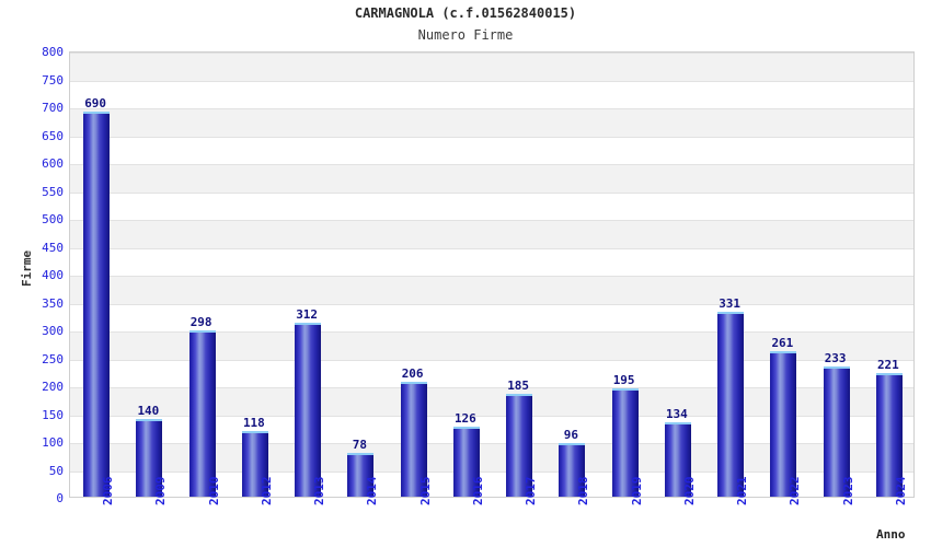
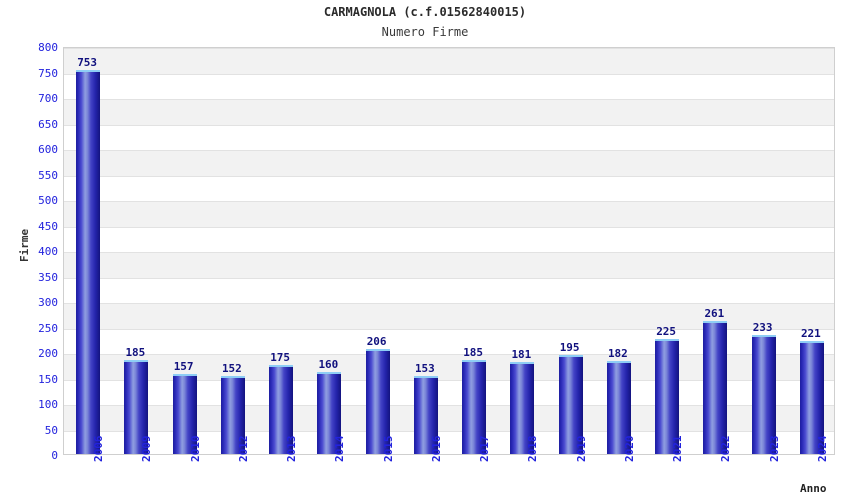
2006: 690 -> 753
2009: 140 -> 185
2010: 298 -> 157
2012: 118 -> 152
2013: 312 -> 175
2014: 78 -> 160
2016: 126 -> 153
2018: 96 -> 181
2020: 134 -> 182
2021: 331 -> 225
